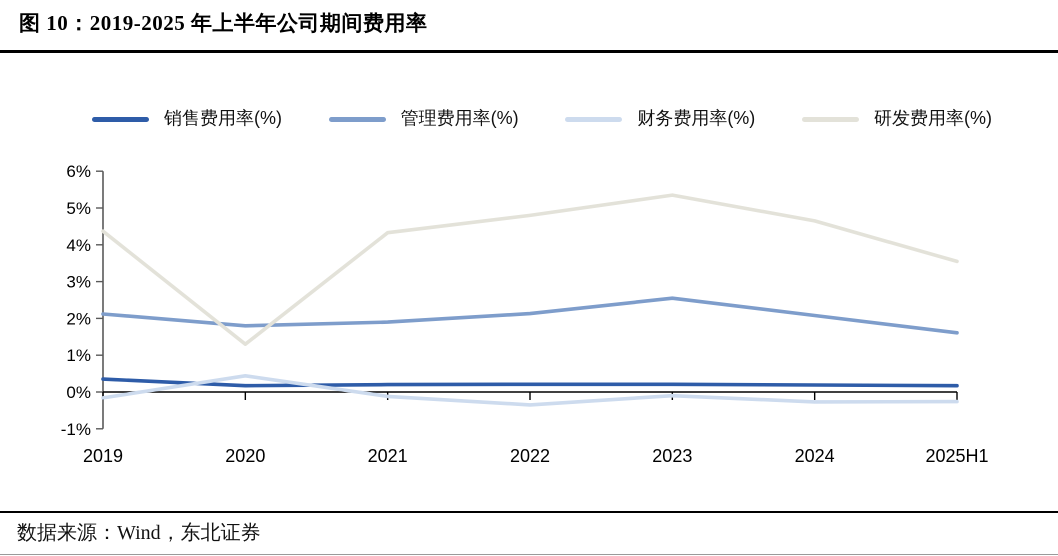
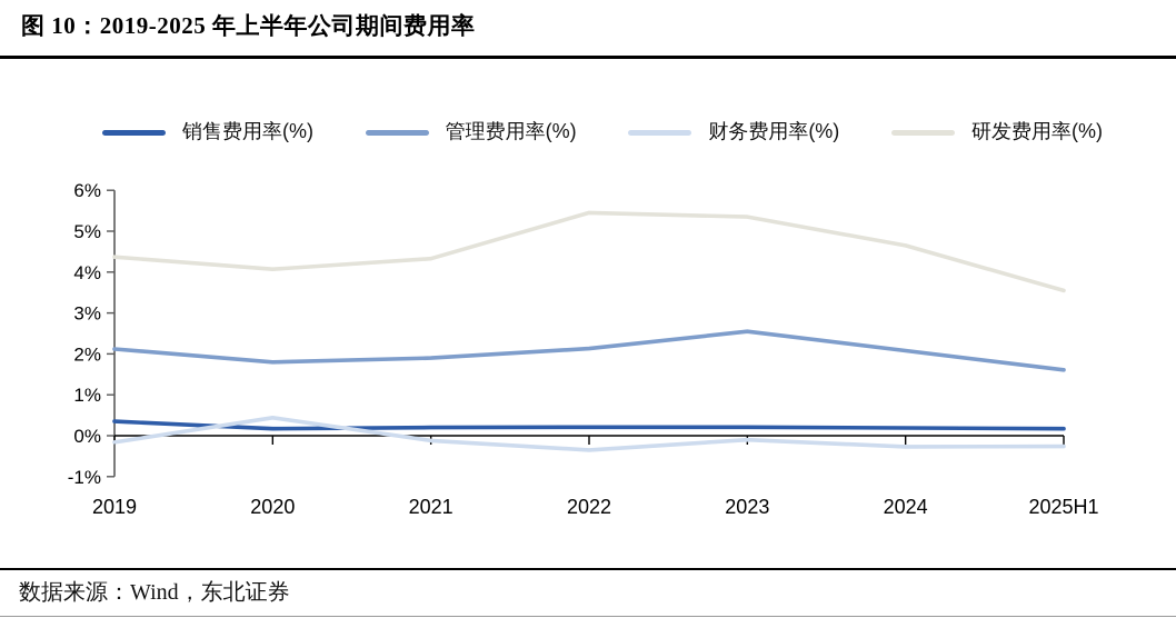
研发费用率(%)/2020: 1.3% -> 4.1%
研发费用率(%)/2022: 4.8% -> 5.5%
